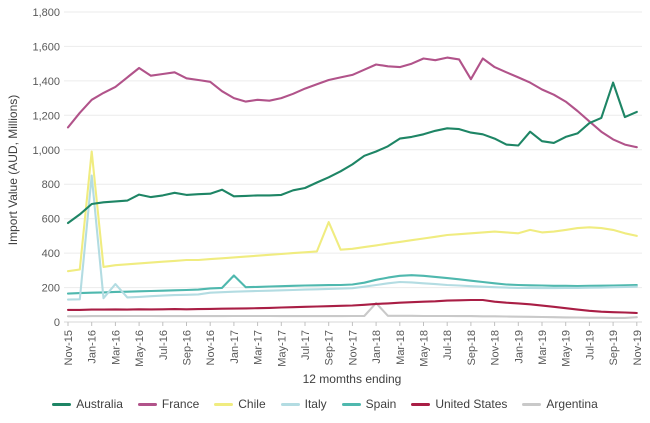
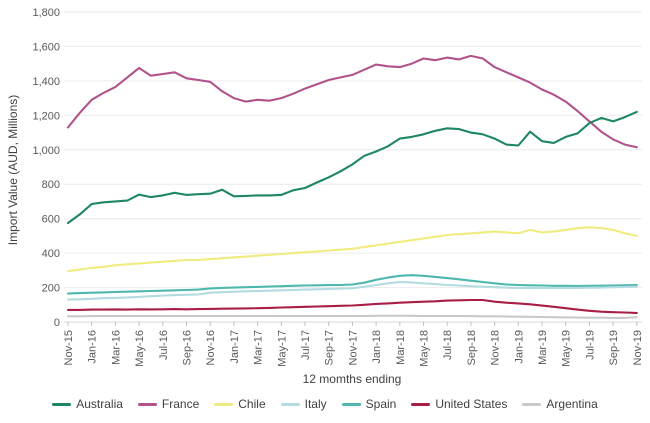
Chile/Jan-16: 990 -> 320
Italy/Jan-16: 850 -> 140
Italy/Mar-16: 220 -> 140
Spain/Jan-17: 270 -> 200
Chile/Sep-17: 580 -> 420
Argentina/Jan-18: 110 -> 40
France/Sep-18: 1410 -> 1540
Australia/Sep-19: 1390 -> 1160
